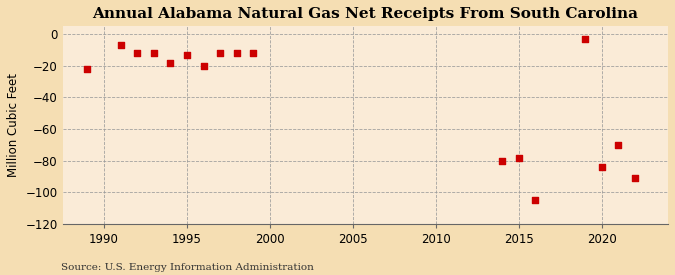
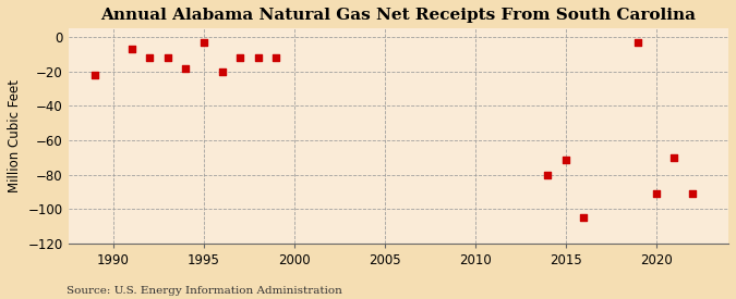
1995: -13 -> -3
2015: -78 -> -71
2020: -84 -> -91
